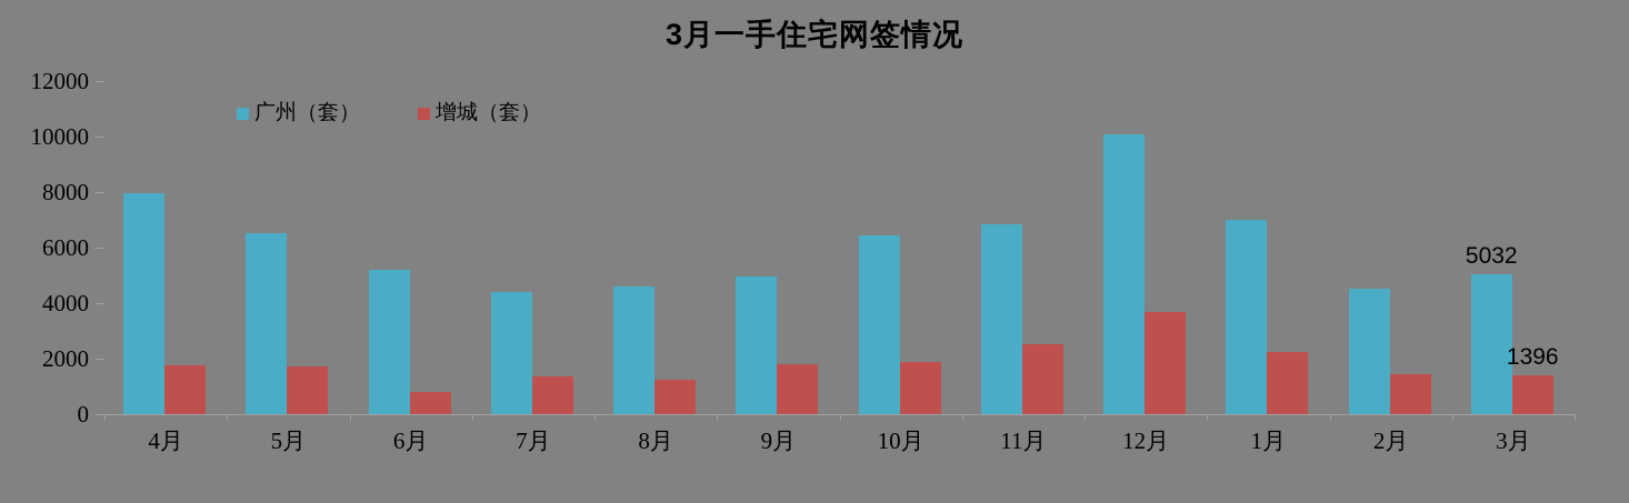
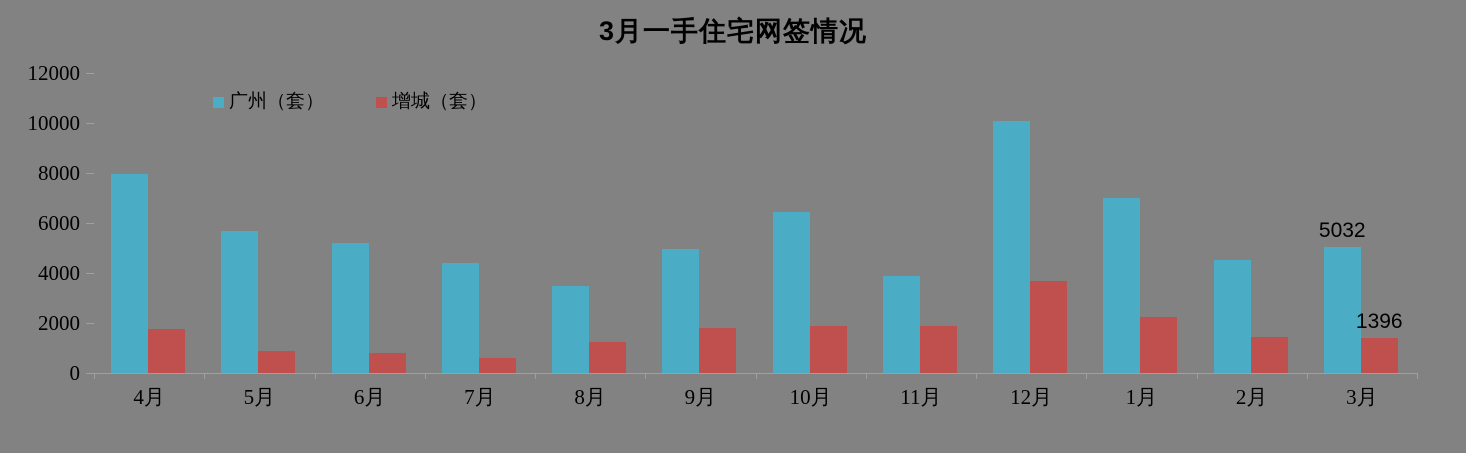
广州（套）/5月: 6500 -> 5700
增城（套）/5月: 1700 -> 900
增城（套）/7月: 1400 -> 600
广州（套）/8月: 4600 -> 3500
广州（套）/11月: 6800 -> 3900
增城（套）/11月: 2500 -> 1900
